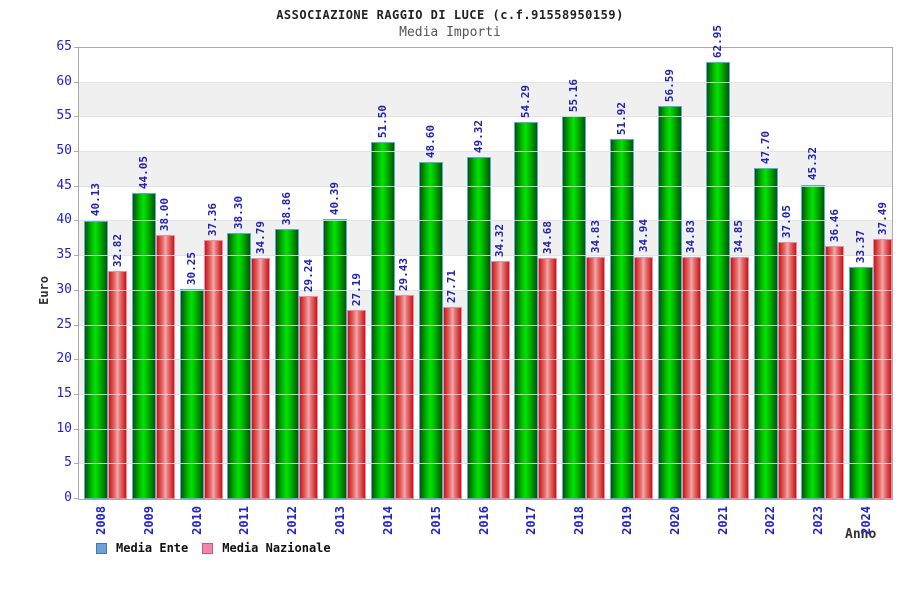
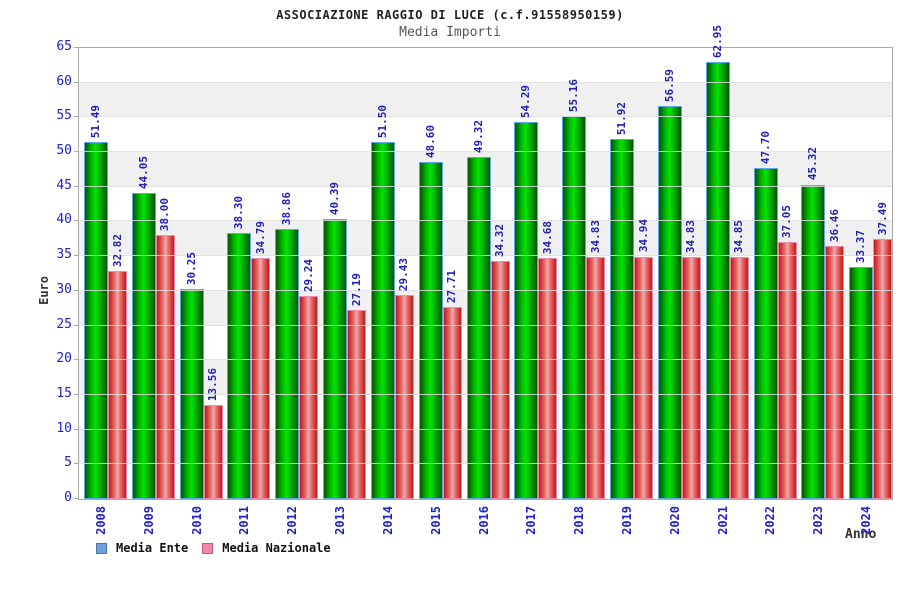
Media Ente/2008: 40.13 -> 51.49
Media Nazionale/2010: 37.36 -> 13.56
